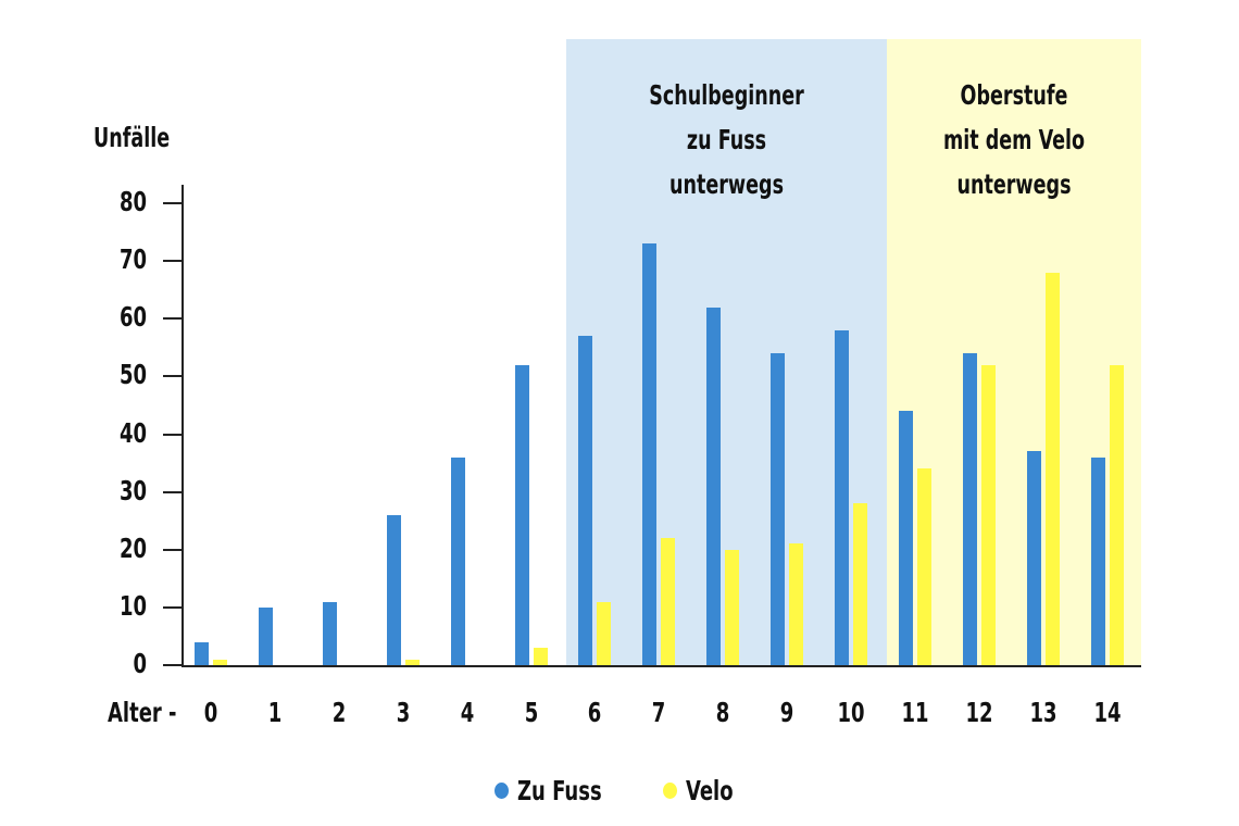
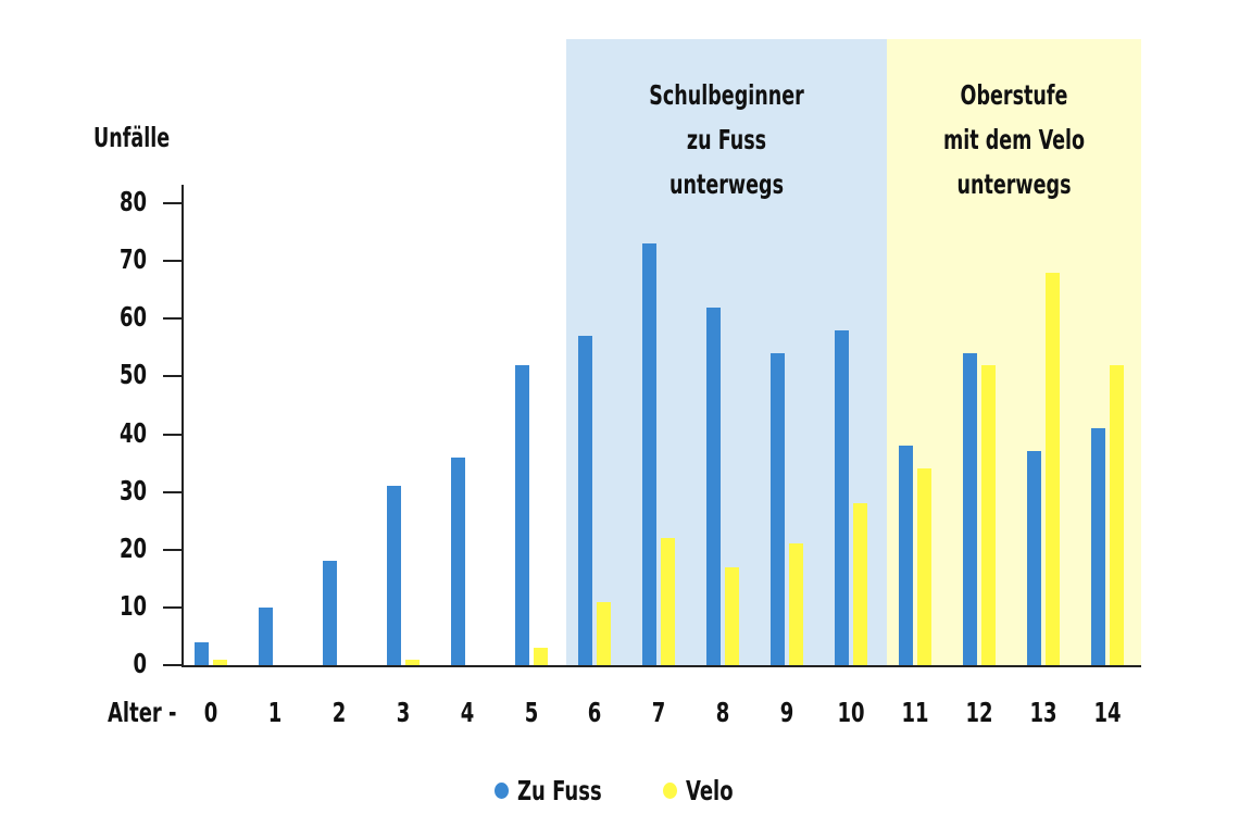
Zu Fuss/2: 11 -> 18
Zu Fuss/3: 26 -> 31
Velo/8: 20 -> 17
Zu Fuss/11: 44 -> 38
Zu Fuss/14: 36 -> 41
